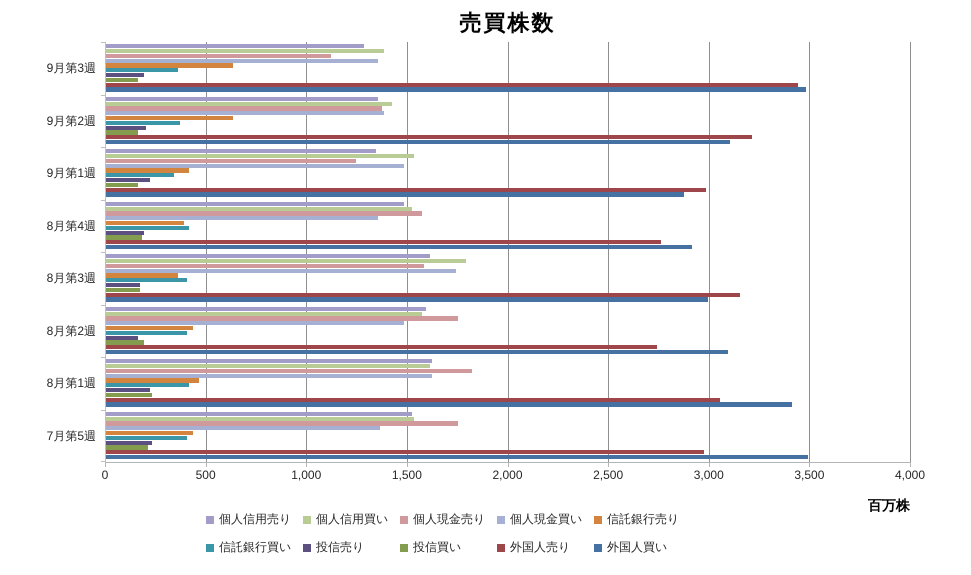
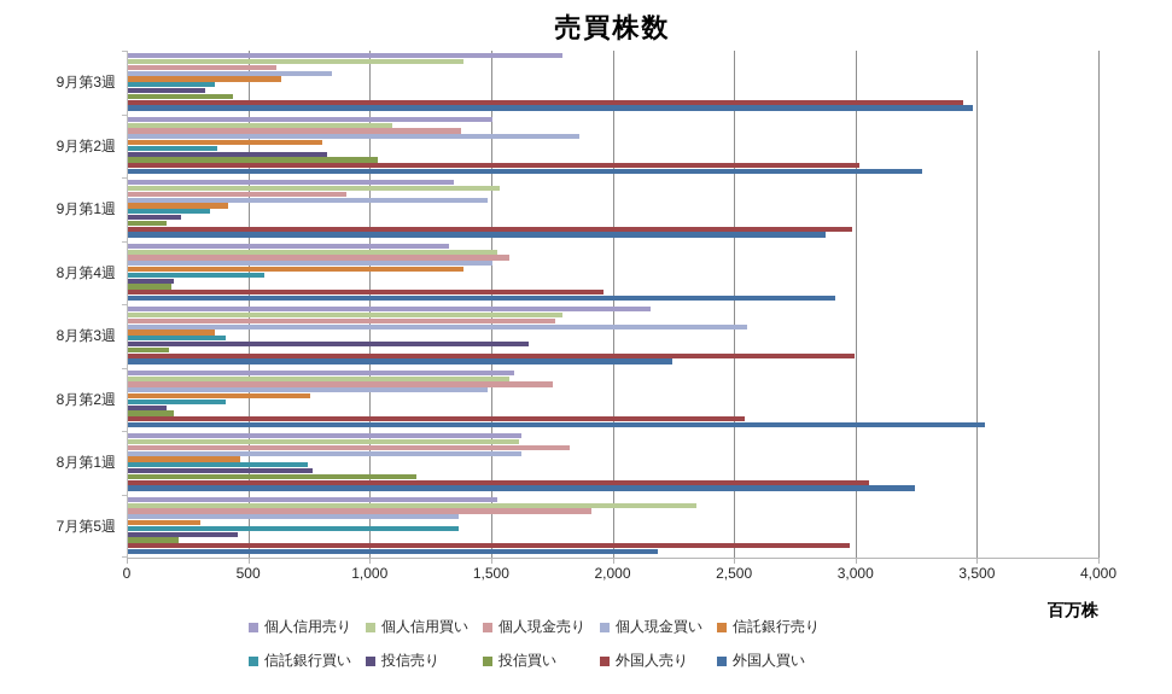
個人信用売り/9月第3週: 1280 -> 1790
個人現金売り/9月第3週: 1120 -> 610
個人現金買い/9月第3週: 1350 -> 840
投信売り/9月第3週: 190 -> 320
投信買い/9月第3週: 160 -> 430
個人信用売り/9月第2週: 1350 -> 1500
個人信用買い/9月第2週: 1420 -> 1090
個人現金買い/9月第2週: 1380 -> 1860
信託銀行売り/9月第2週: 630 -> 800
投信売り/9月第2週: 200 -> 820
投信買い/9月第2週: 160 -> 1030
外国人売り/9月第2週: 3210 -> 3010
外国人買い/9月第2週: 3100 -> 3270
個人現金売り/9月第1週: 1240 -> 900
個人信用売り/8月第4週: 1480 -> 1320
個人現金買い/8月第4週: 1350 -> 1500
信託銀行売り/8月第4週: 390 -> 1380
信託銀行買い/8月第4週: 410 -> 560
外国人売り/8月第4週: 2760 -> 1960
個人信用売り/8月第3週: 1610 -> 2150
個人現金売り/8月第3週: 1580 -> 1760
個人現金買い/8月第3週: 1740 -> 2550
投信売り/8月第3週: 170 -> 1650
外国人売り/8月第3週: 3150 -> 2990
外国人買い/8月第3週: 2990 -> 2240
信託銀行売り/8月第2週: 430 -> 750
外国人売り/8月第2週: 2740 -> 2540
外国人買い/8月第2週: 3090 -> 3530
信託銀行買い/8月第1週: 410 -> 740
投信売り/8月第1週: 220 -> 760
投信買い/8月第1週: 230 -> 1190
外国人買い/8月第1週: 3410 -> 3240
個人信用買い/7月第5週: 1530 -> 2340
個人現金売り/7月第5週: 1750 -> 1910
信託銀行売り/7月第5週: 430 -> 300
信託銀行買い/7月第5週: 400 -> 1360
投信売り/7月第5週: 230 -> 450
外国人買い/7月第5週: 3490 -> 2180
